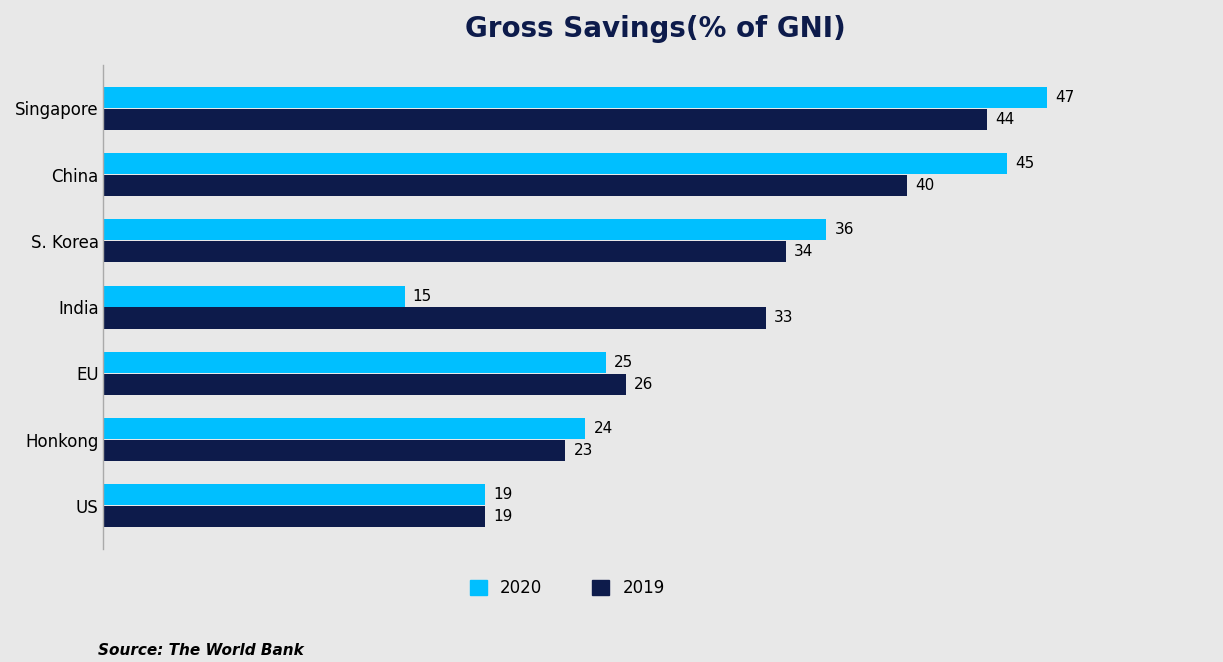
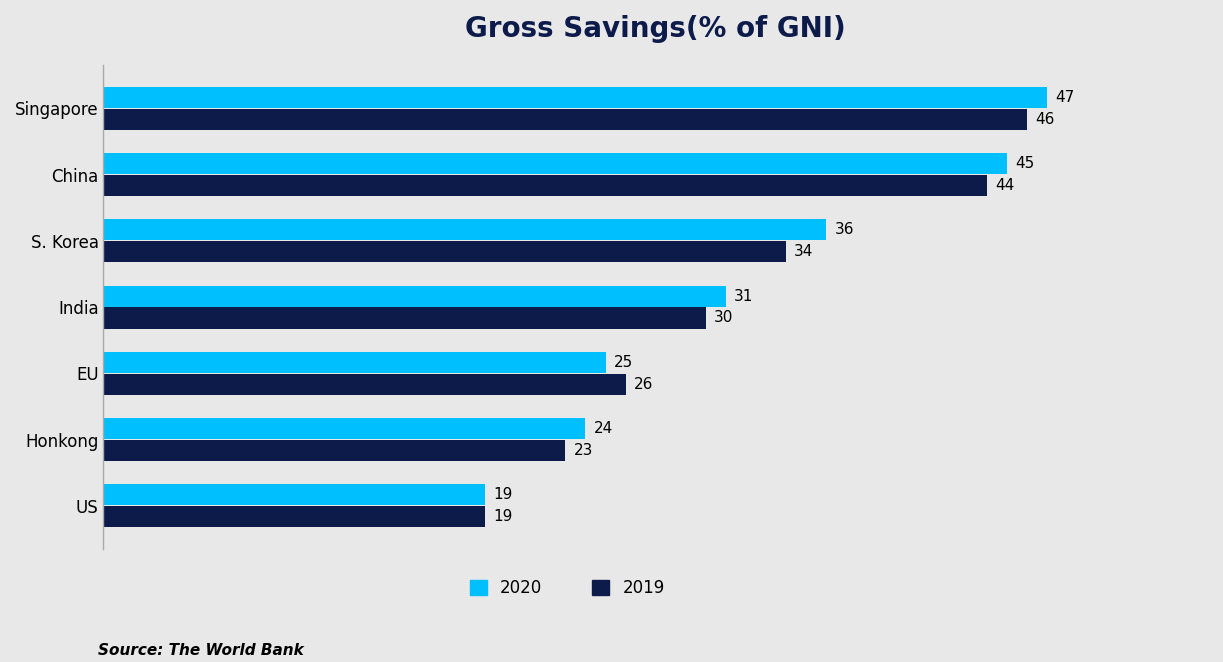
2019/Singapore: 44 -> 46
2019/China: 40 -> 44
2020/India: 15 -> 31
2019/India: 33 -> 30
